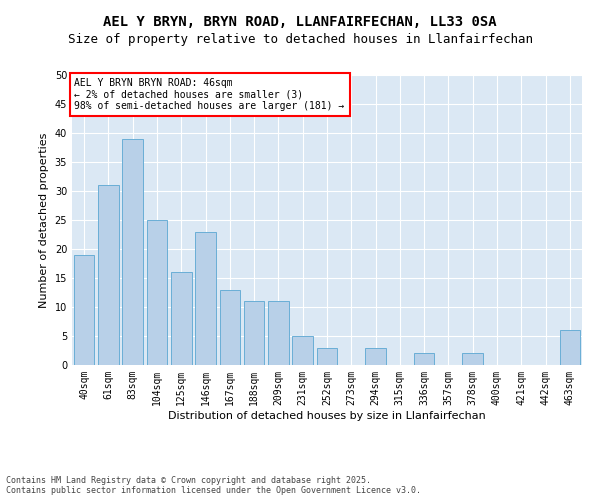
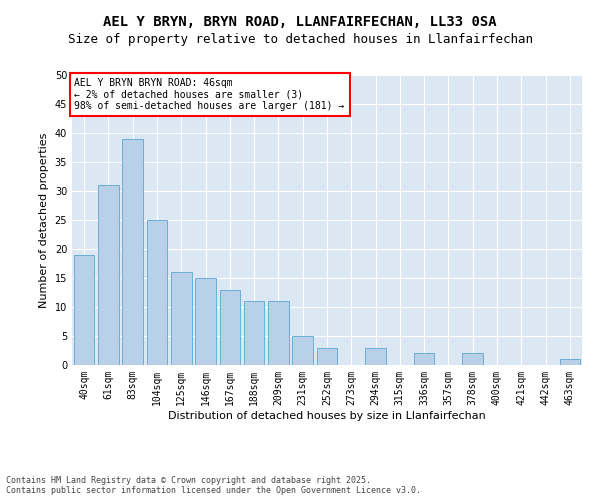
146sqm: 23 -> 15
463sqm: 6 -> 1
